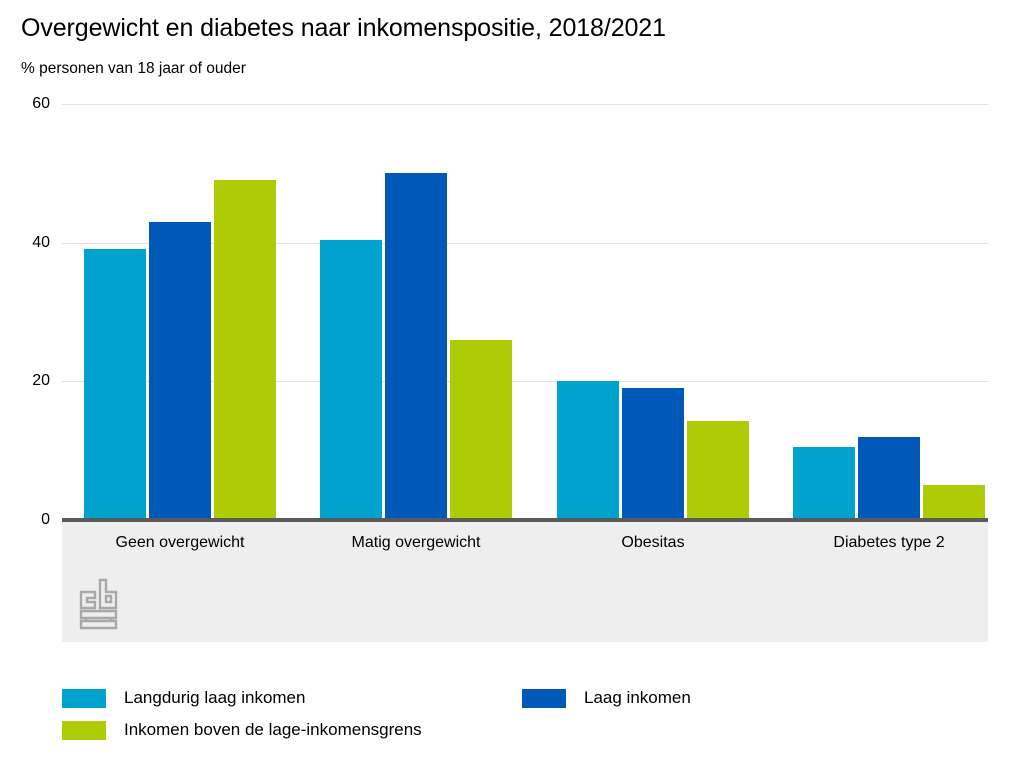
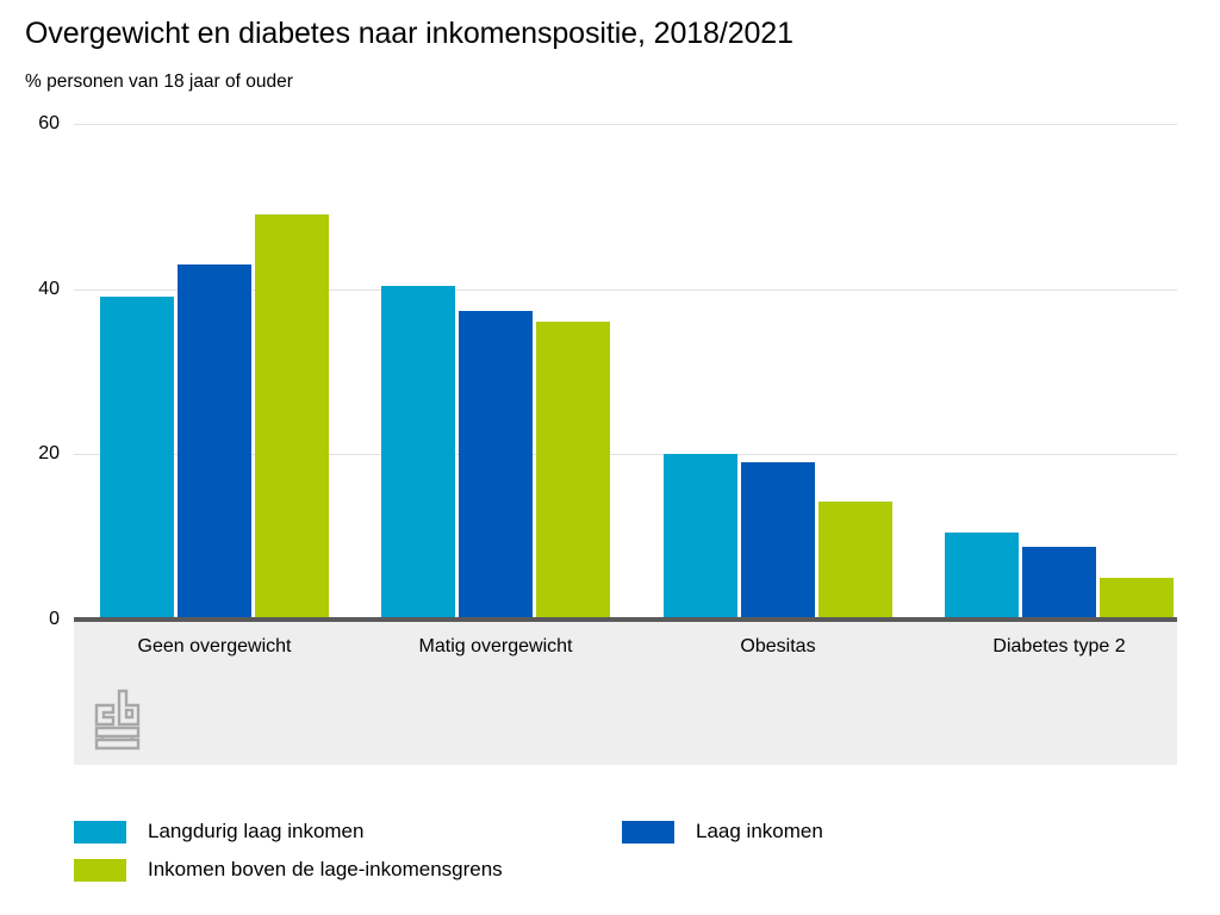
Laag inkomen/Matig overgewicht: 50 -> 37
Inkomen boven de lage-inkomensgrens/Matig overgewicht: 26 -> 36
Laag inkomen/Diabetes type 2: 12 -> 9
